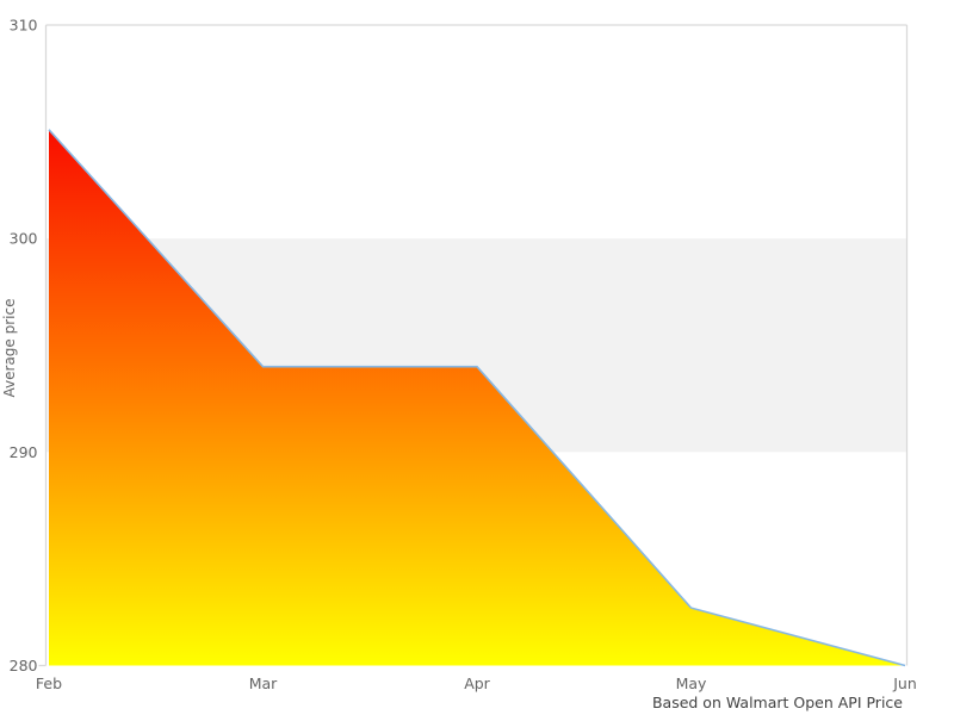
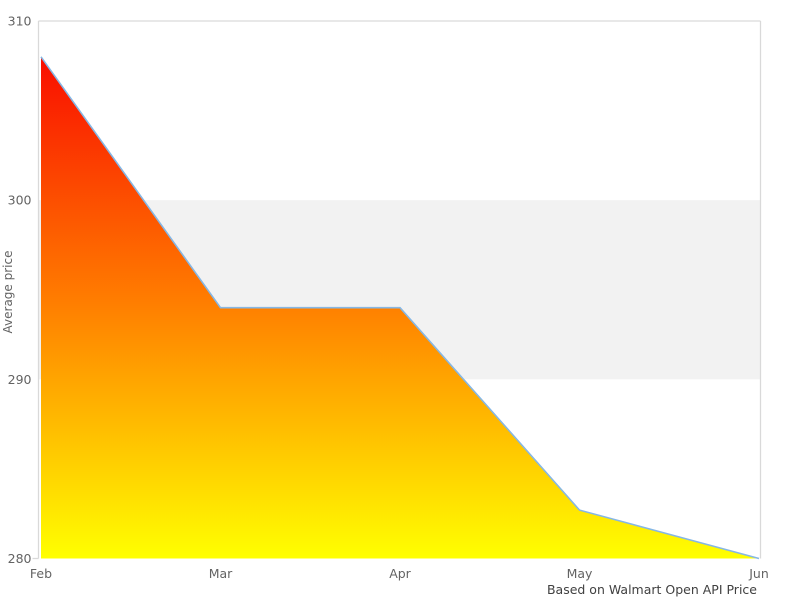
Feb: 305.1 -> 308.0
